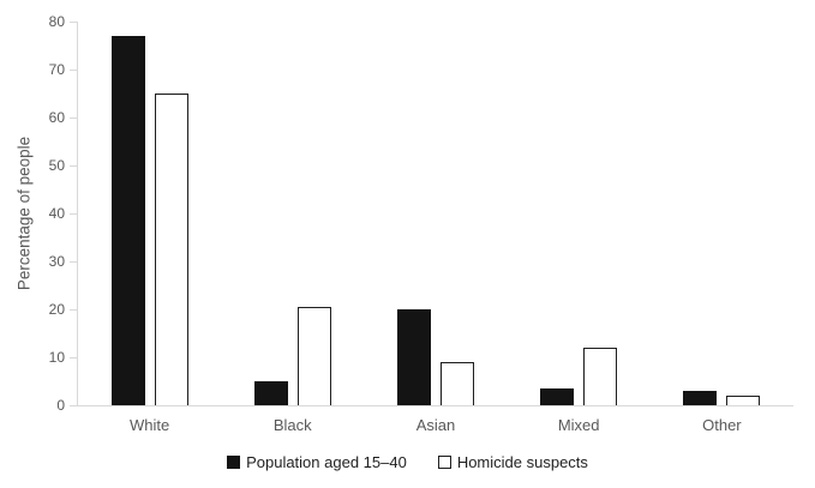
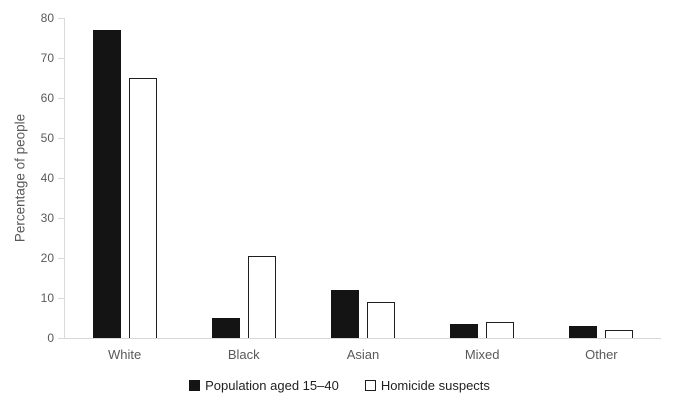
Population aged 15–40/Asian: 20 -> 12
Homicide suspects/Mixed: 12 -> 4
